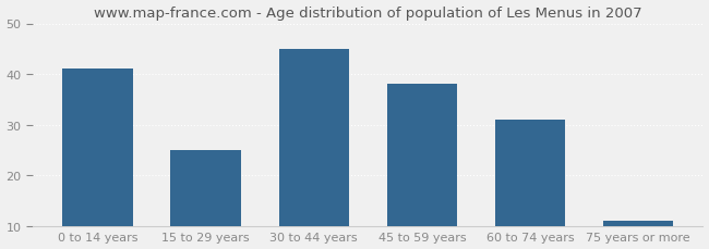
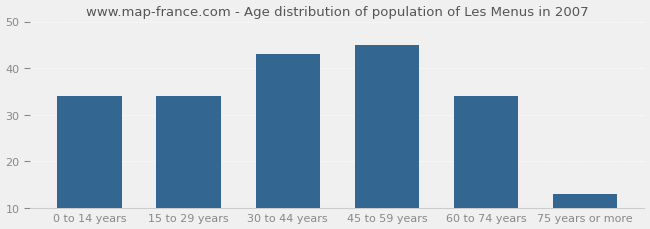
0 to 14 years: 41 -> 34
15 to 29 years: 25 -> 34
30 to 44 years: 45 -> 43
45 to 59 years: 38 -> 45
60 to 74 years: 31 -> 34
75 years or more: 11 -> 13
